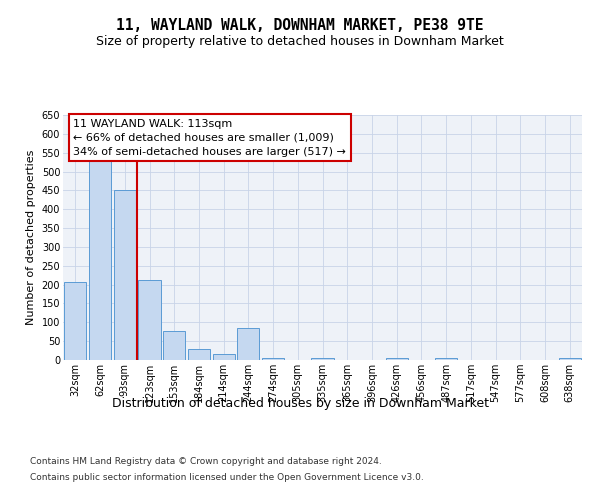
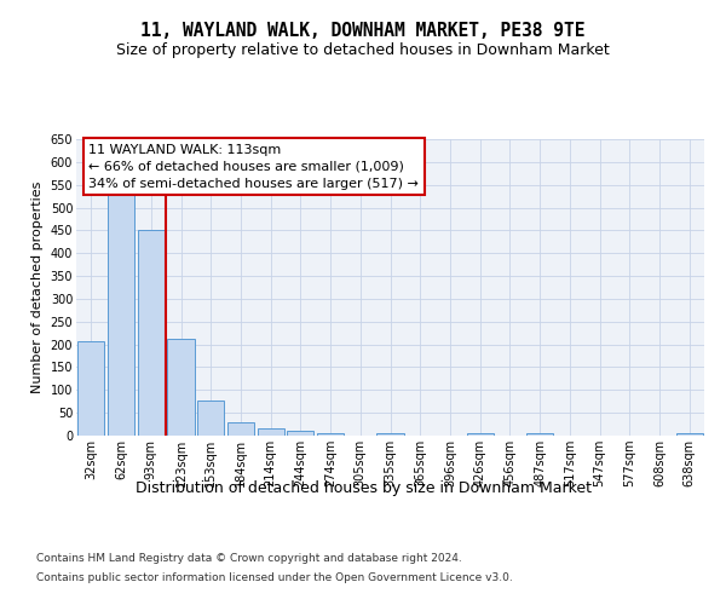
244sqm: 85 -> 10
